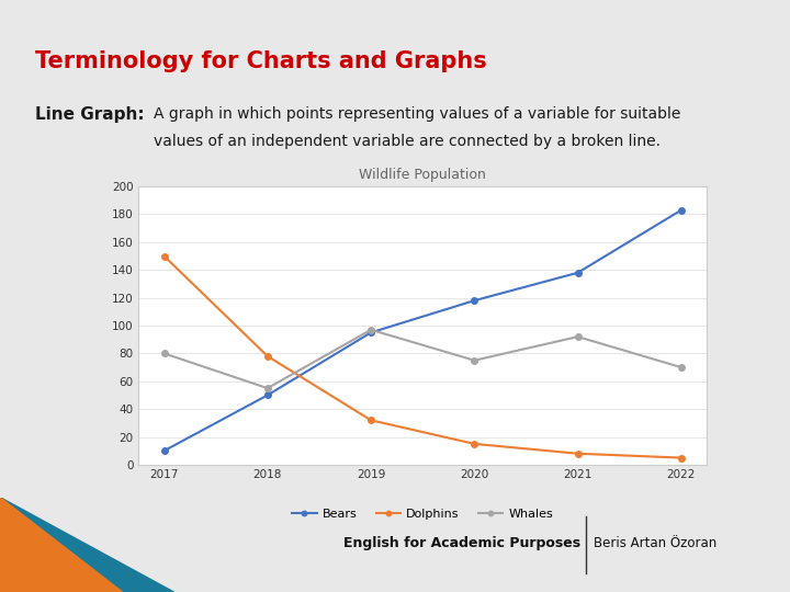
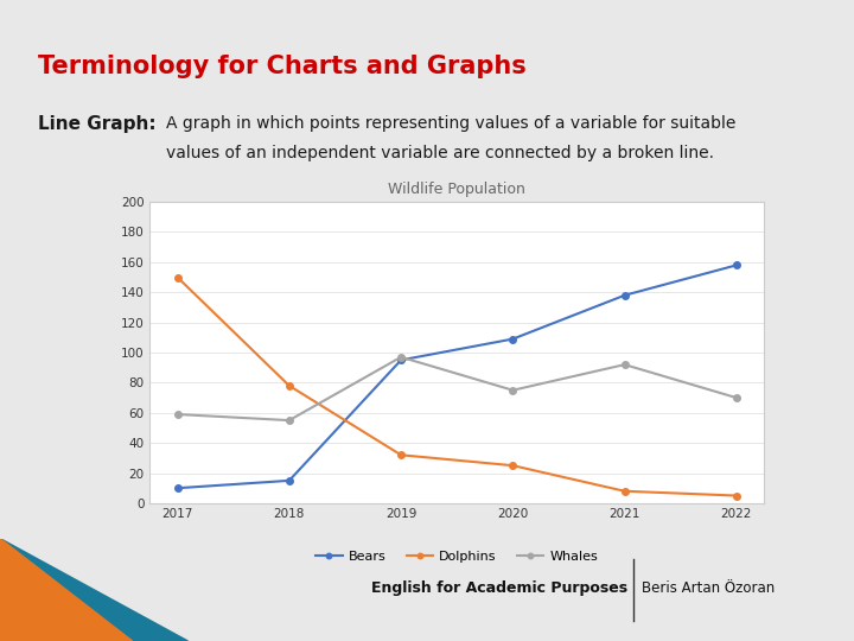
Whales/2017: 80 -> 59
Bears/2018: 50 -> 15
Bears/2020: 118 -> 109
Dolphins/2020: 15 -> 25
Bears/2022: 183 -> 158
